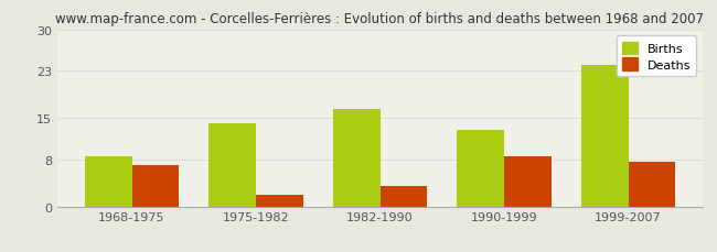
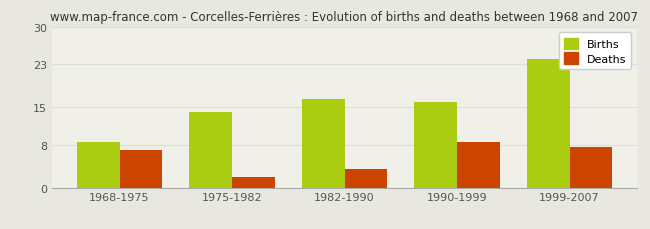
Births/1990-1999: 13.0 -> 16.0
